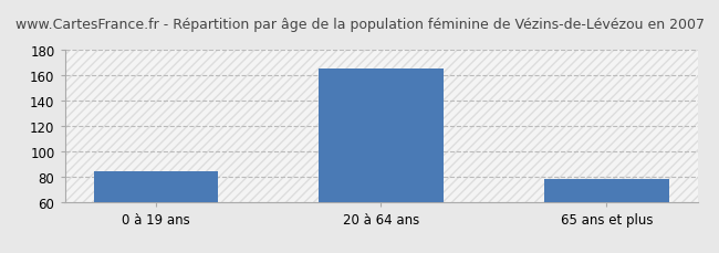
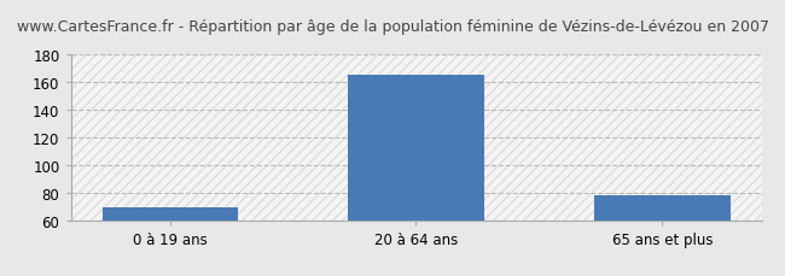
0 à 19 ans: 84 -> 70
